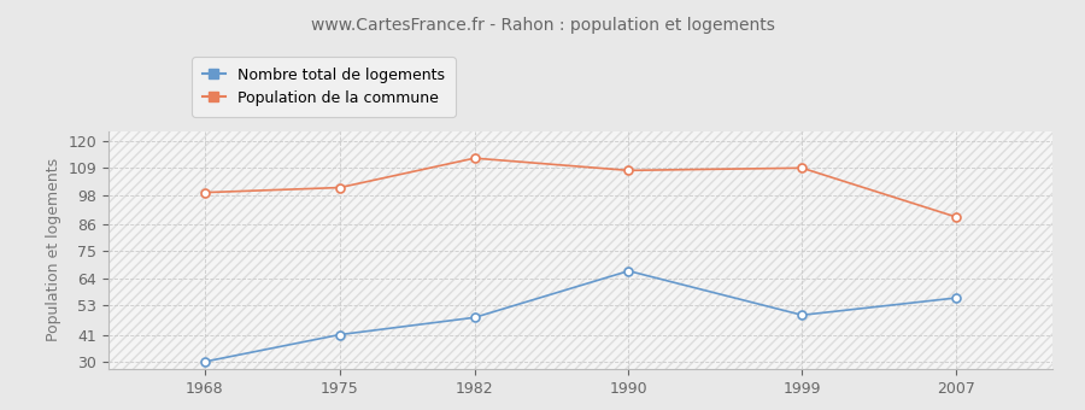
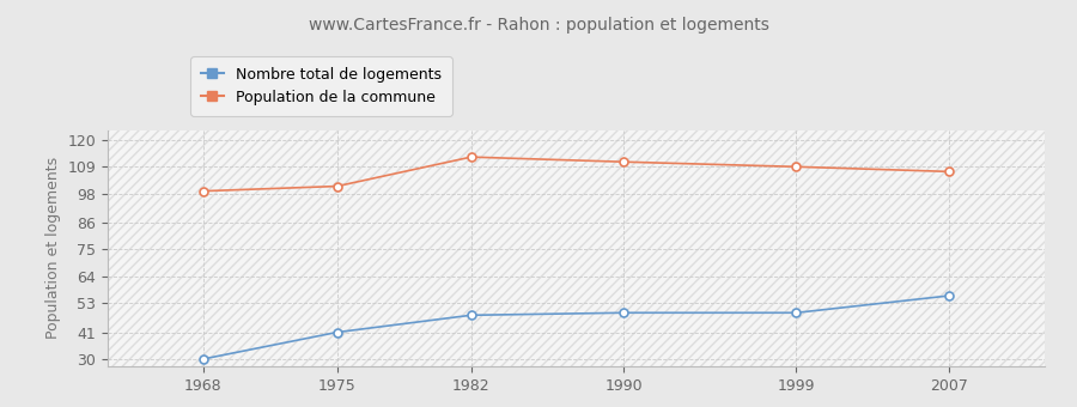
Nombre total de logements/1990: 67 -> 49
Population de la commune/1990: 108 -> 111
Population de la commune/2007: 89 -> 107
